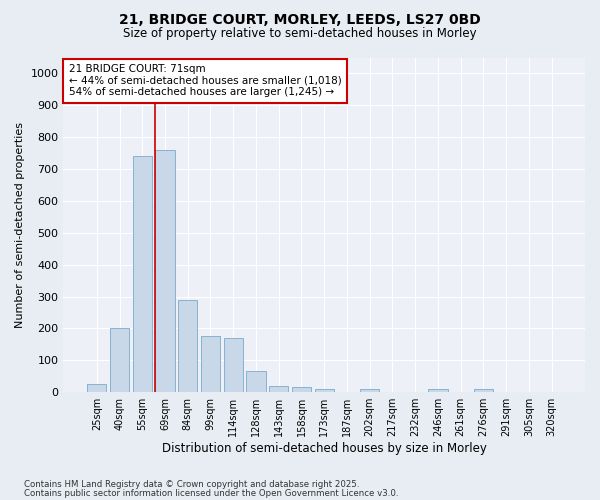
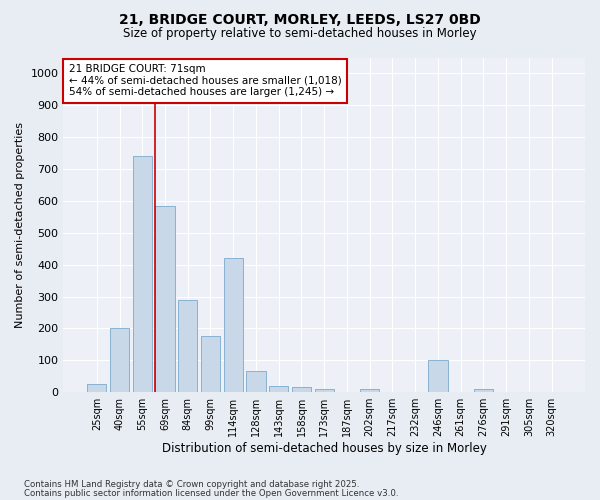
69sqm: 760 -> 585
114sqm: 170 -> 420
246sqm: 10 -> 100
